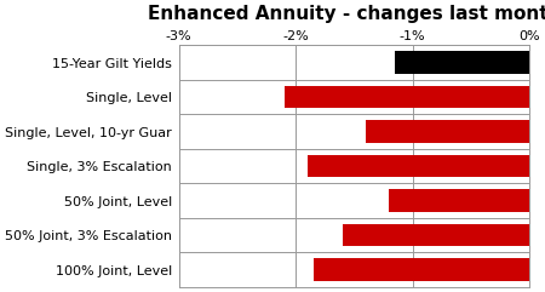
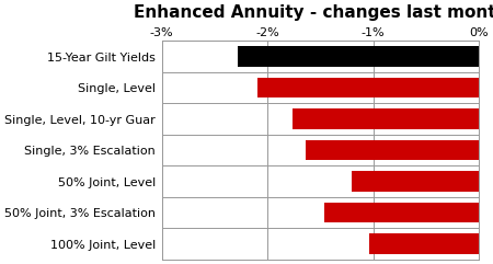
15-Year Gilt Yields: -1.15% -> -2.28%
Single, Level, 10-yr Guar: -1.40% -> -1.76%
Single, 3% Escalation: -1.90% -> -1.64%
50% Joint, 3% Escalation: -1.60% -> -1.46%
100% Joint, Level: -1.85% -> -1.04%
